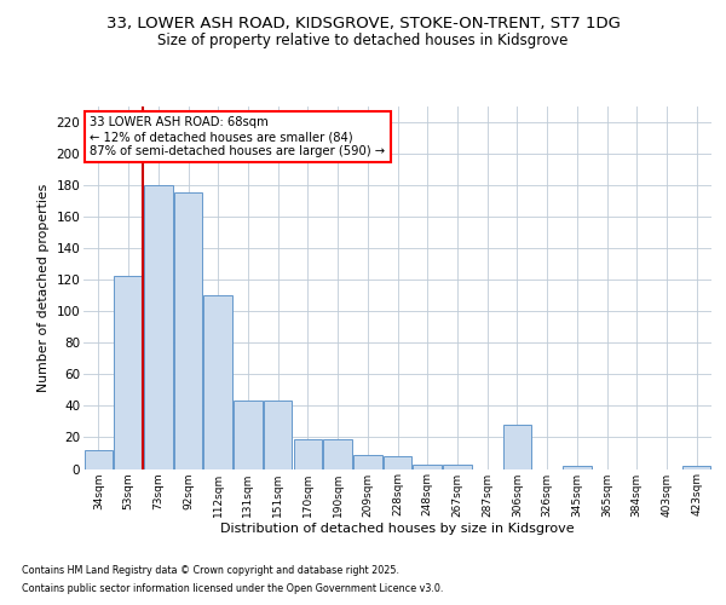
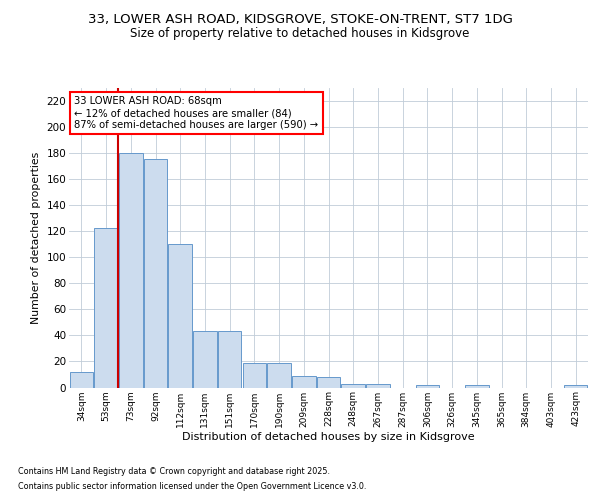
306sqm: 28 -> 2
